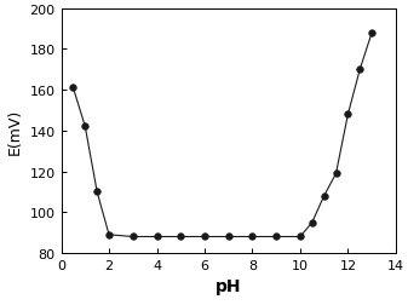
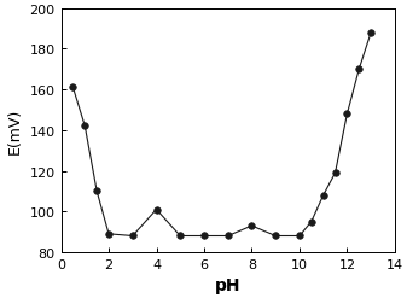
4: 88 -> 101
8: 88 -> 93
